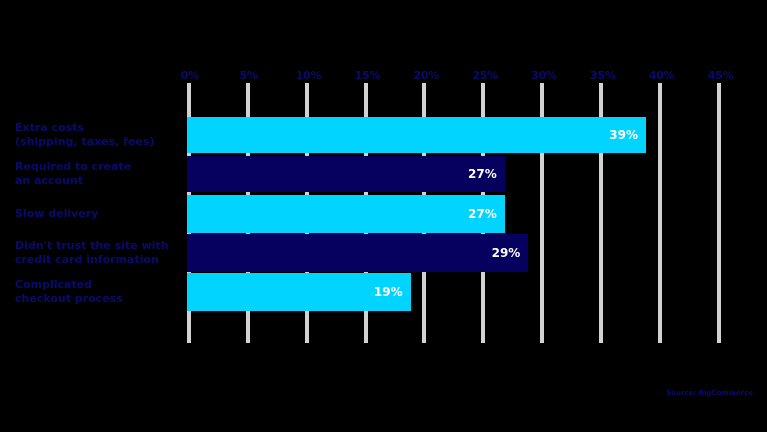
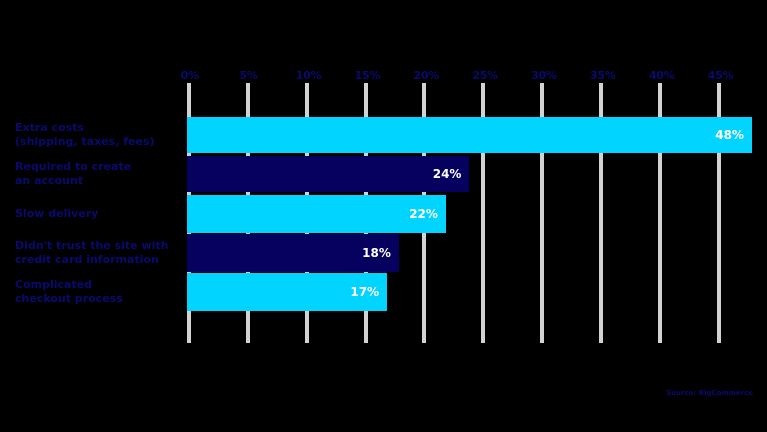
Extra costs (shipping, taxes, fees): 39% -> 48%
Required to create an account: 27% -> 24%
Slow delivery: 27% -> 22%
Didn't trust the site with credit card information: 29% -> 18%
Complicated checkout process: 19% -> 17%
